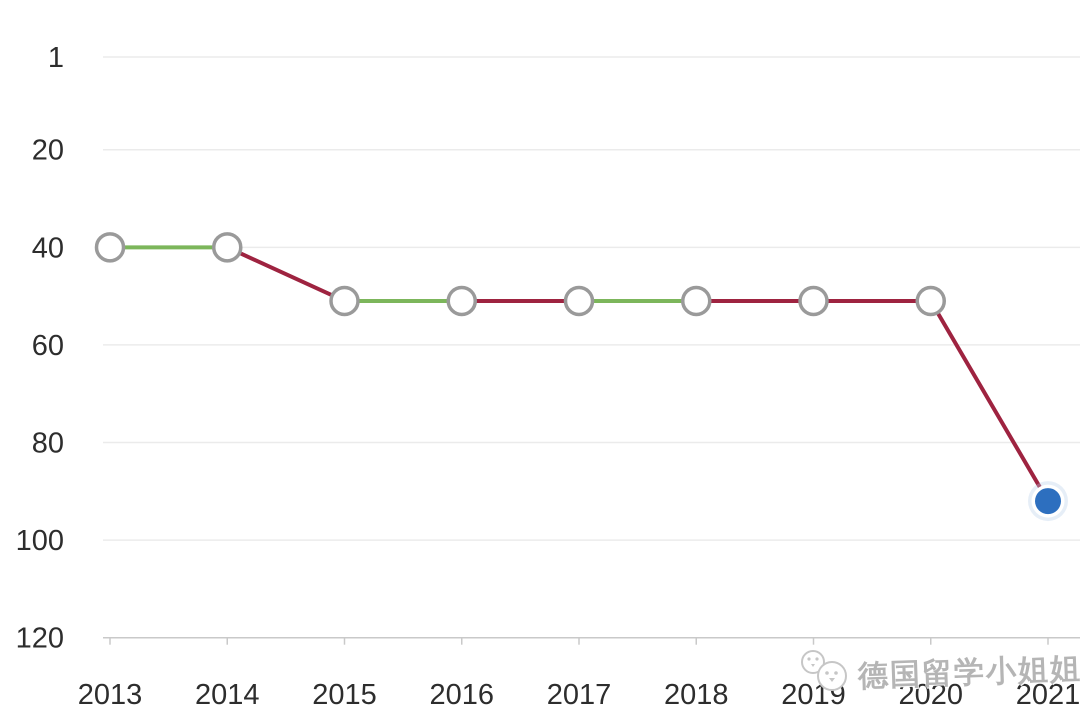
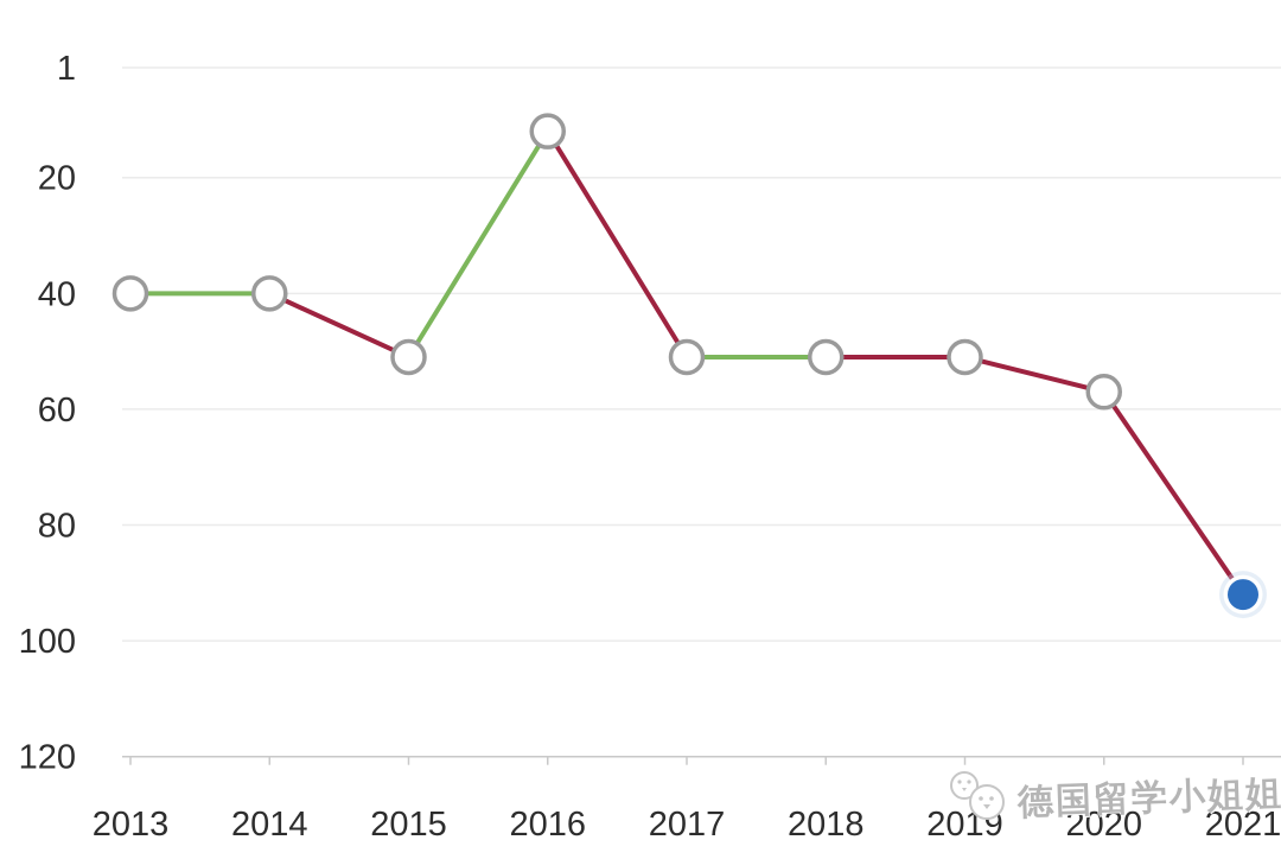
2016: 51 -> 12
2020: 51 -> 57
